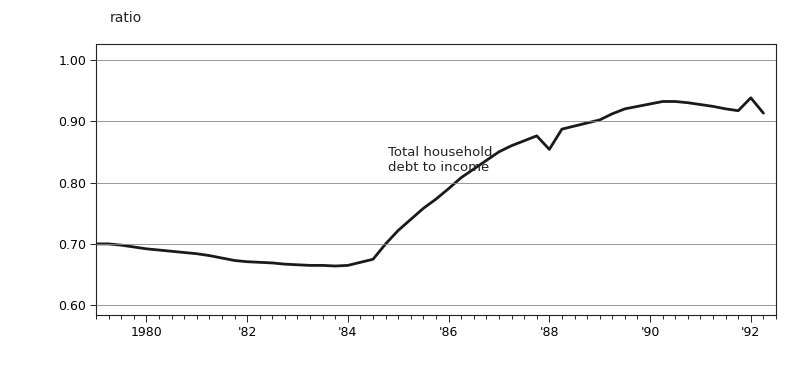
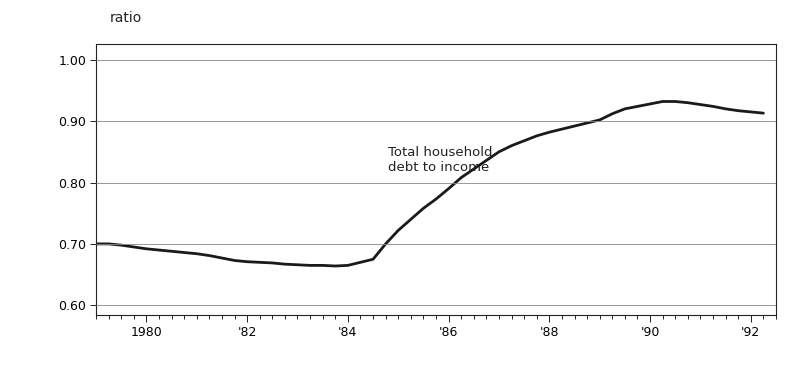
'88: 0.854 -> 0.882
'92: 0.938 -> 0.915
